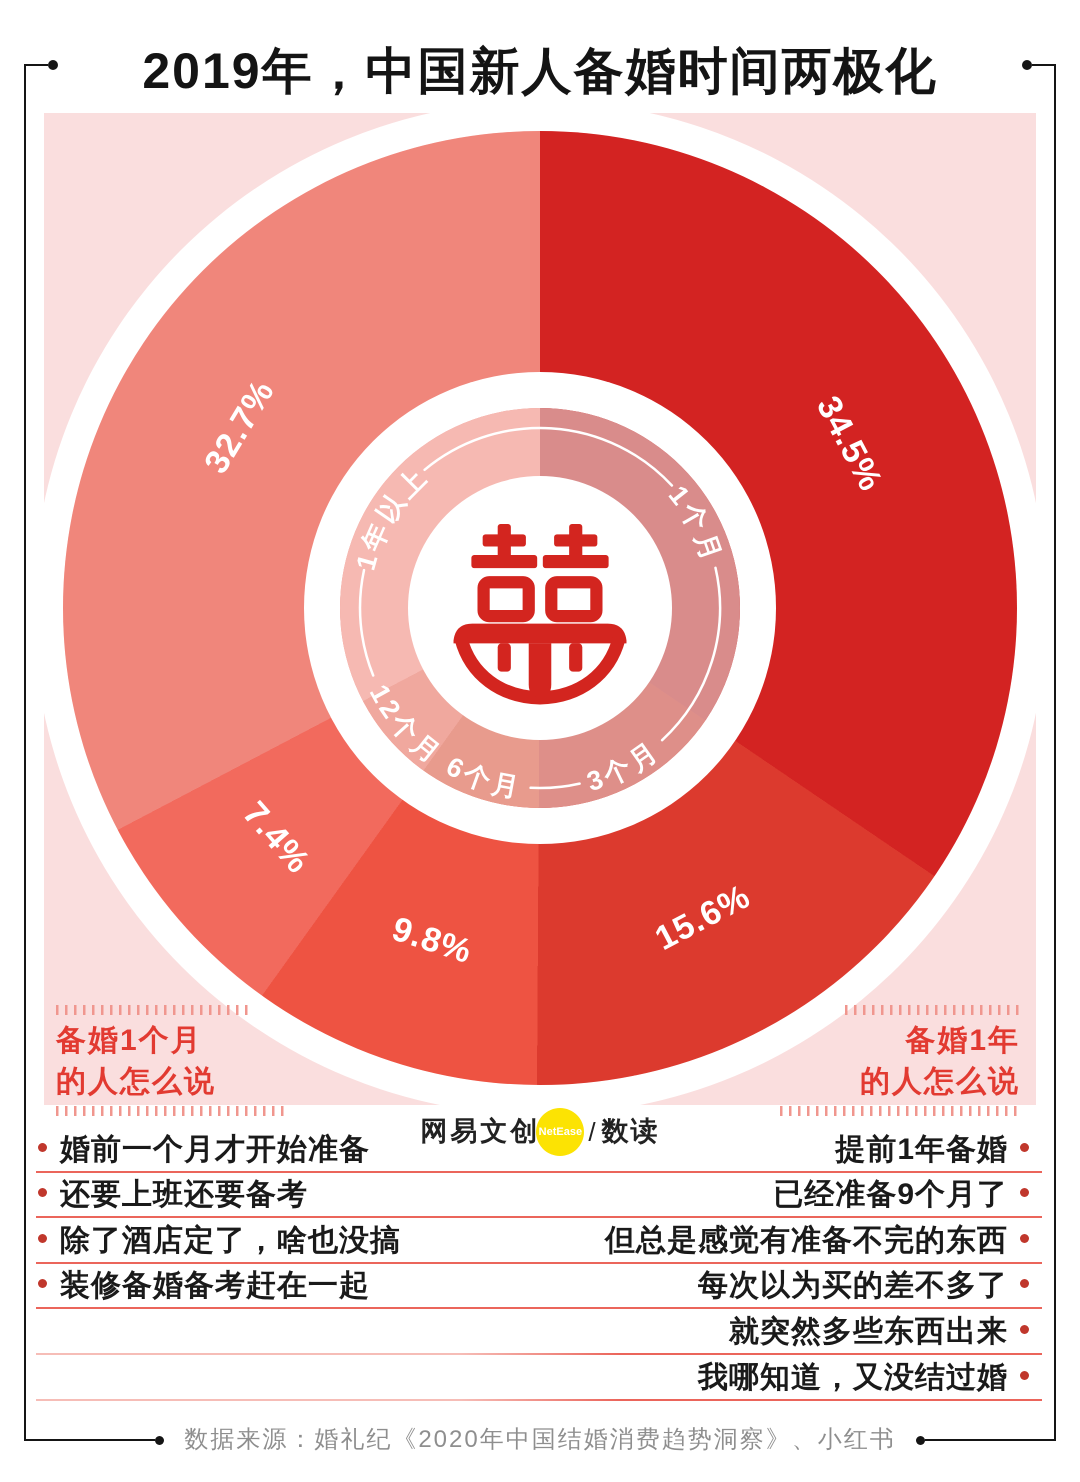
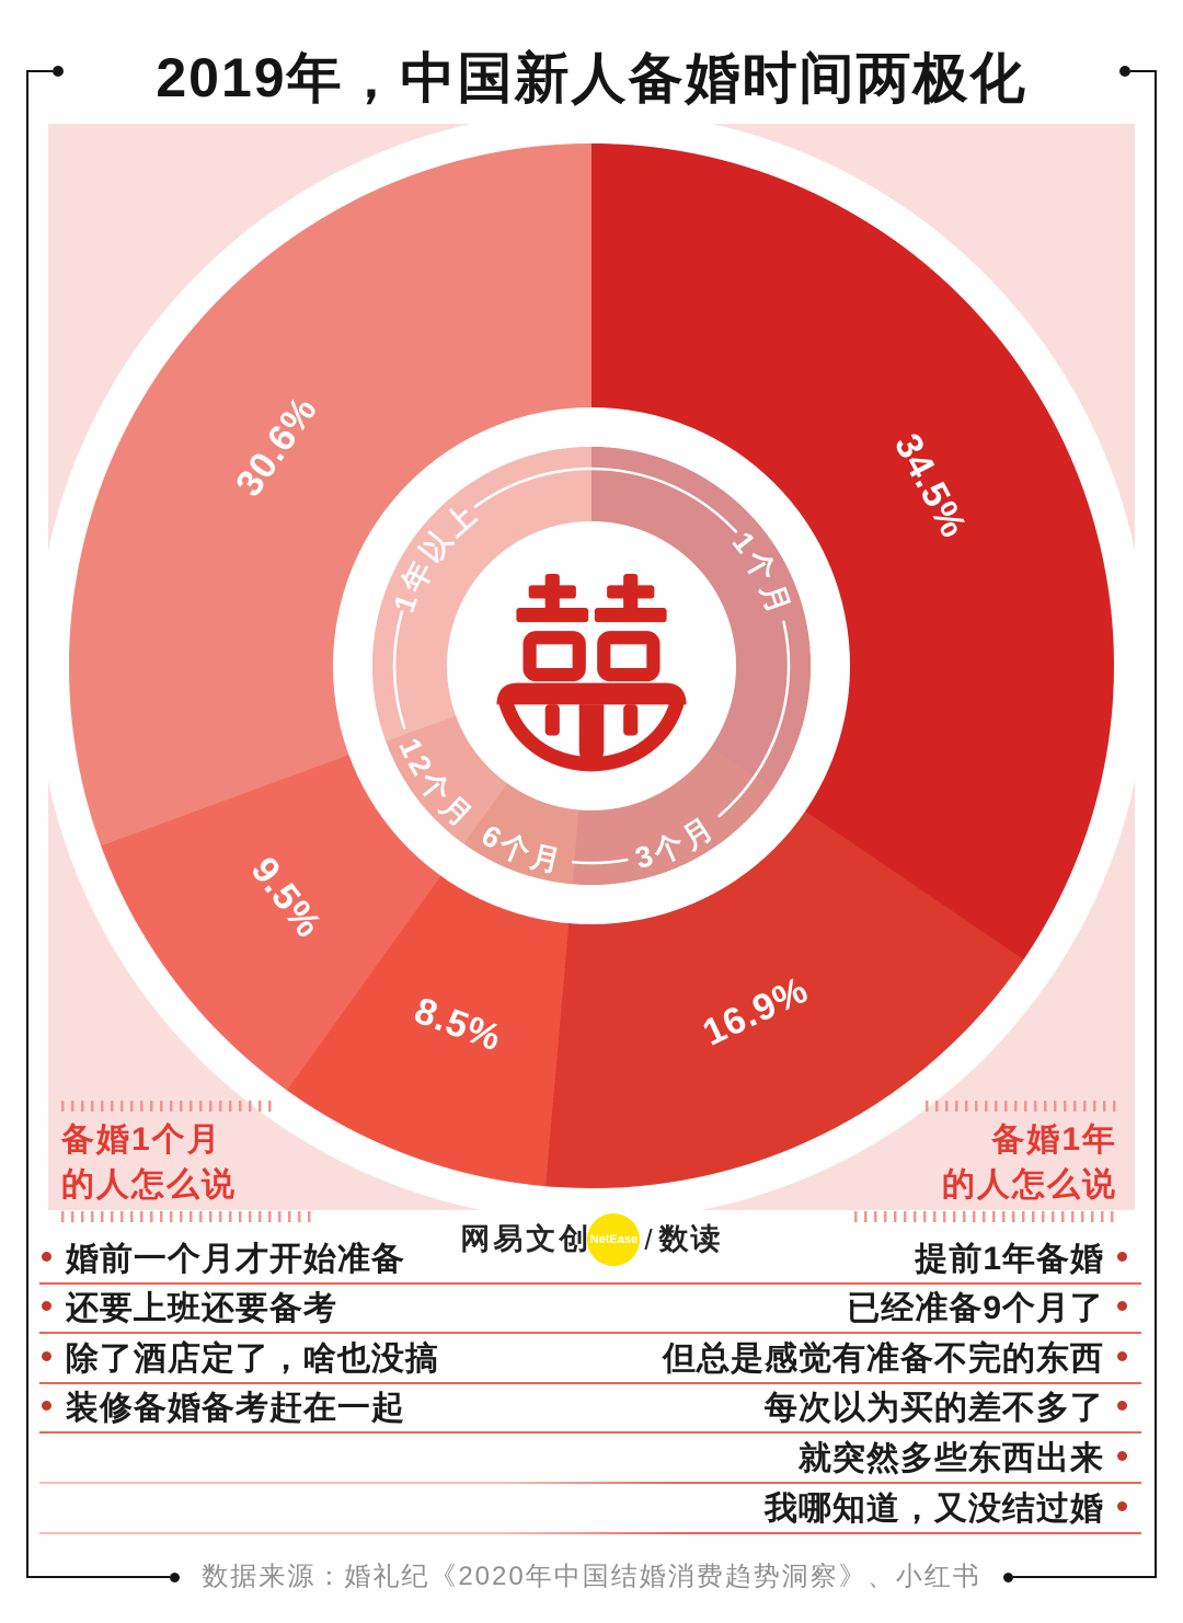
3个月: 15.6% -> 16.9%
6个月: 9.8% -> 8.5%
12个月: 7.4% -> 9.5%
1年以上: 32.7% -> 30.6%
